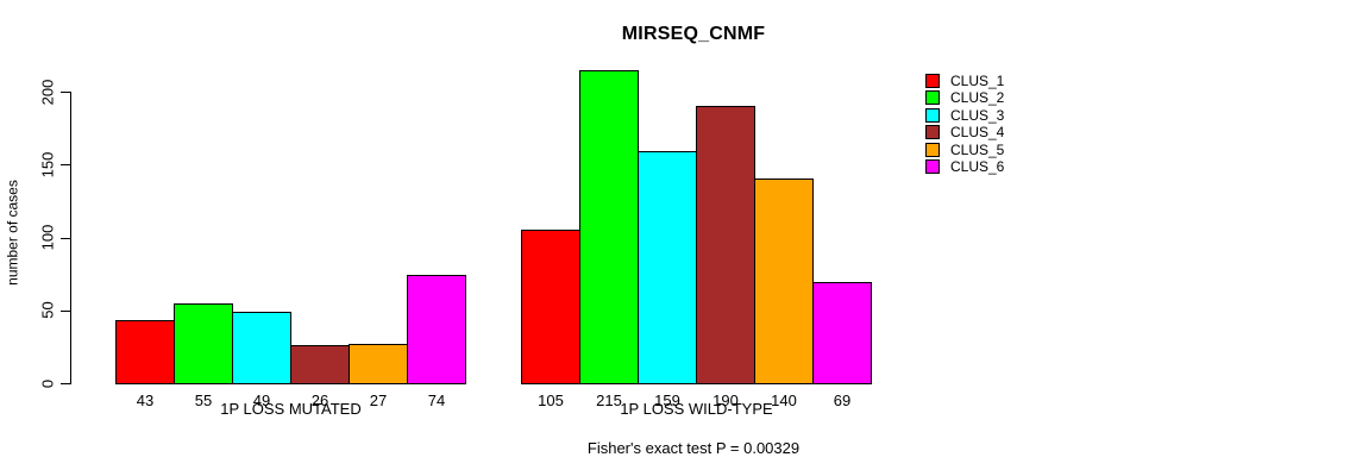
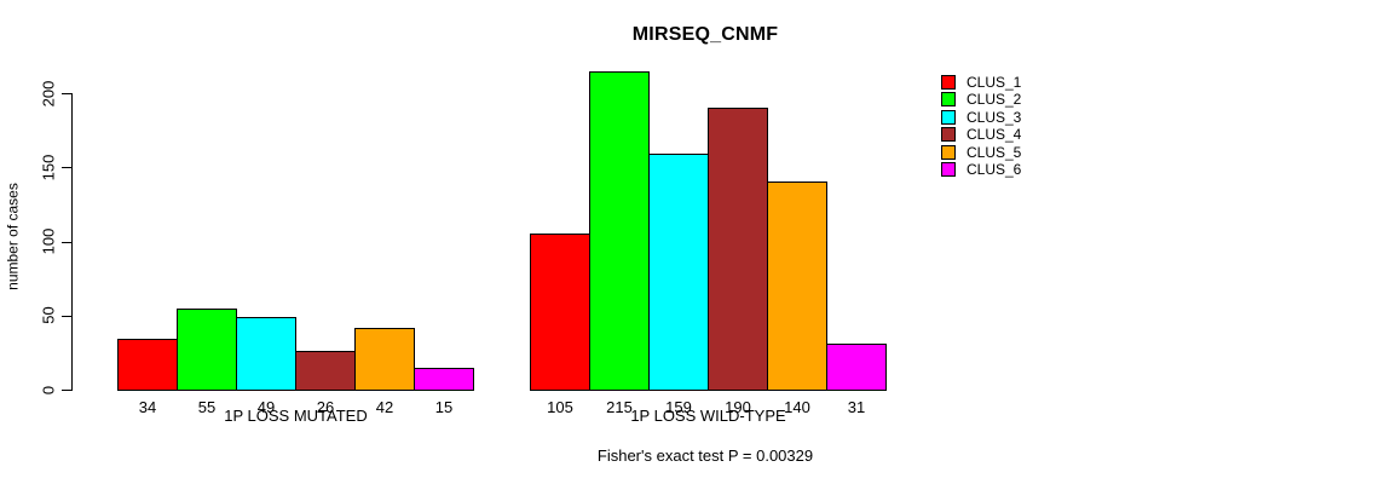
CLUS_1/1P LOSS MUTATED: 43 -> 34
CLUS_5/1P LOSS MUTATED: 27 -> 42
CLUS_6/1P LOSS MUTATED: 74 -> 15
CLUS_6/1P LOSS WILD-TYPE: 69 -> 31
